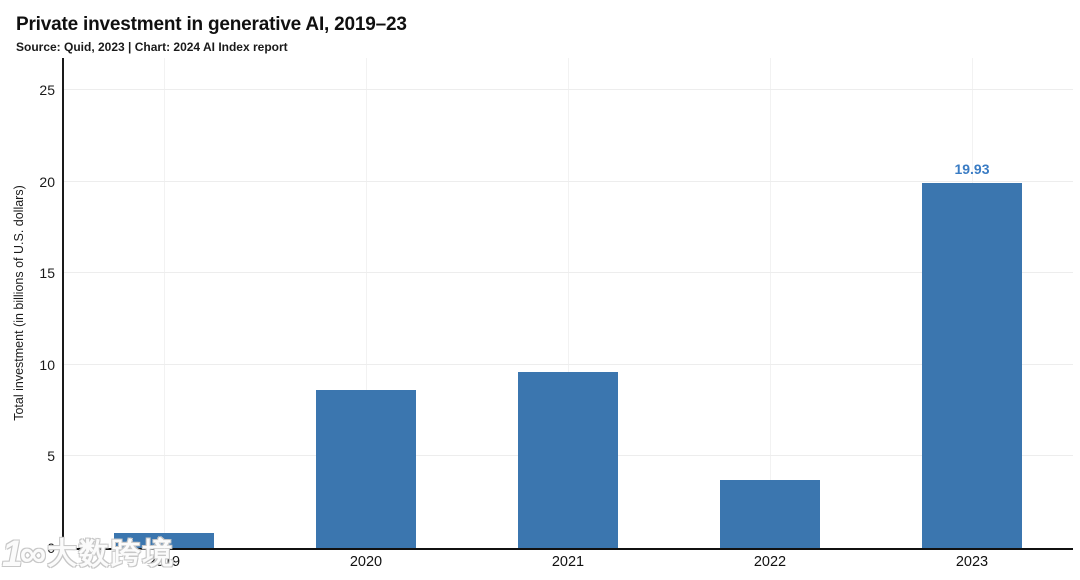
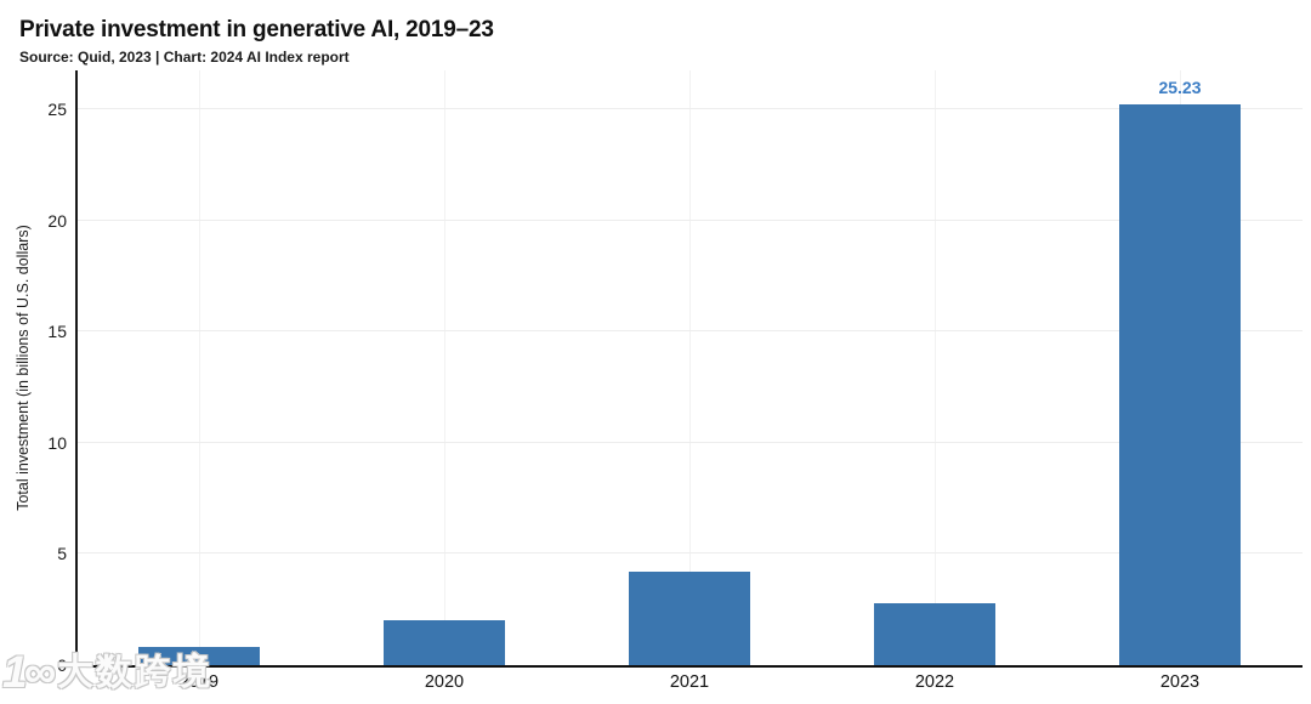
2020: 8.6 -> 2.0
2021: 9.6 -> 4.2
2022: 3.7 -> 2.8
2023: 19.93 -> 25.23
